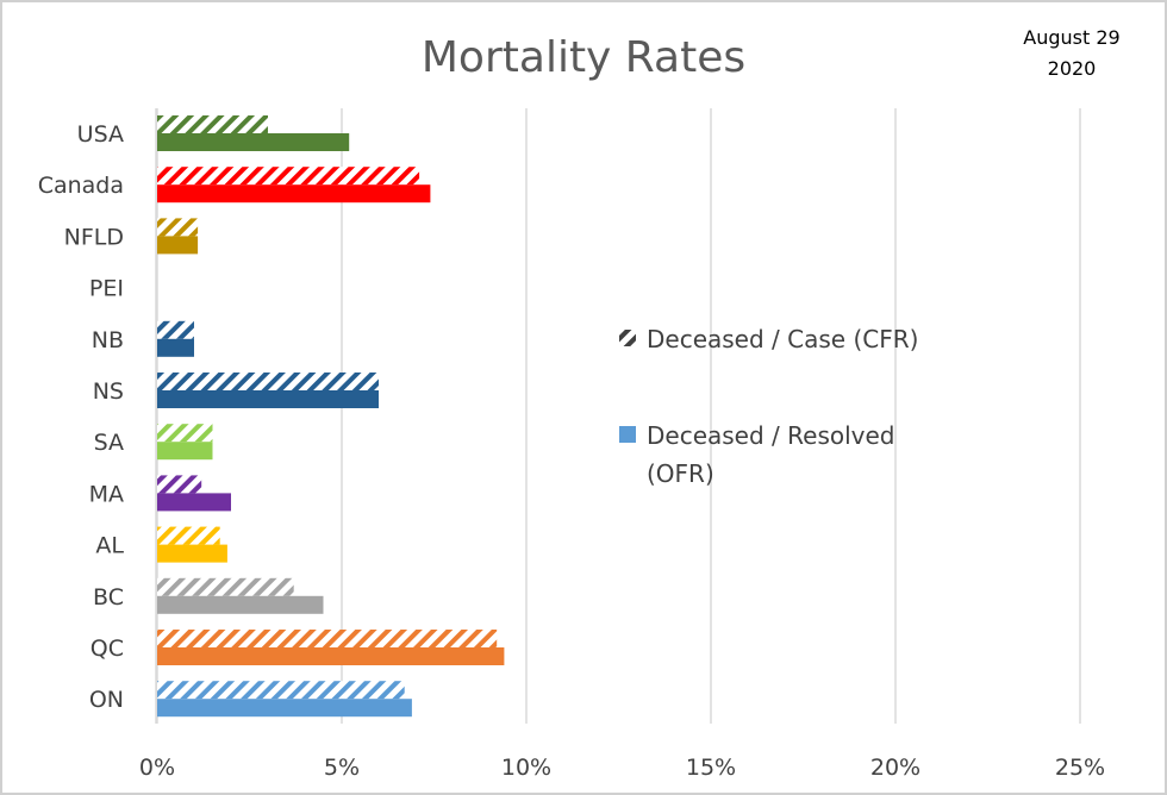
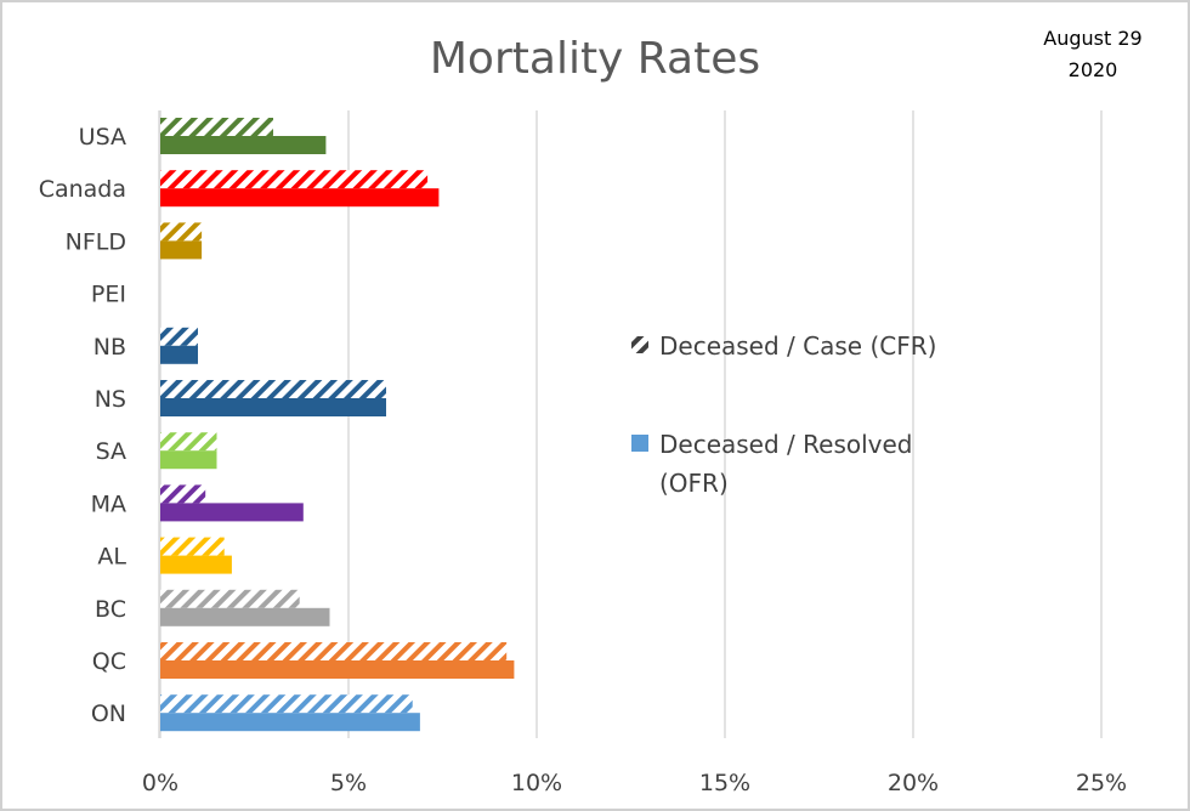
Deceased / Resolved (OFR)/USA: 5.2% -> 4.4%
Deceased / Resolved (OFR)/MA: 2.0% -> 3.8%
